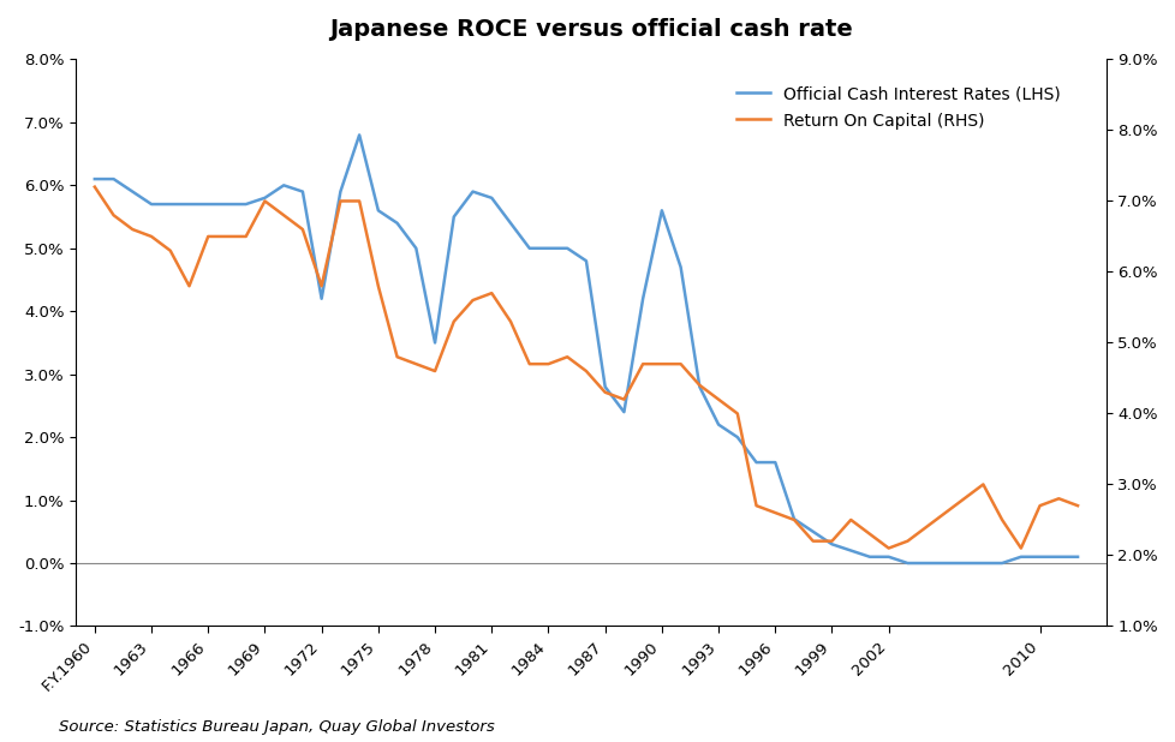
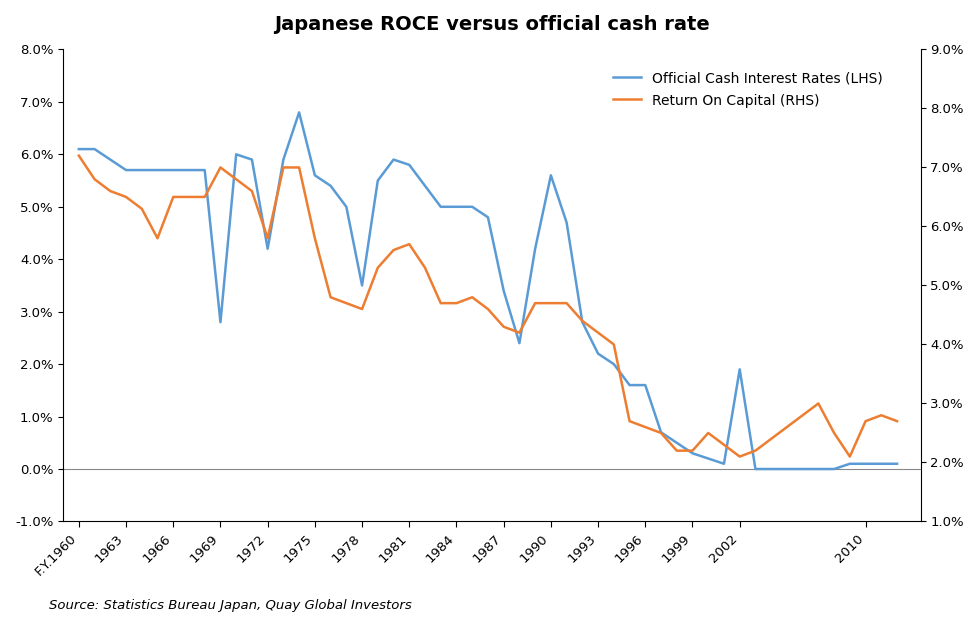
Official Cash Interest Rates (LHS)/1969: 5.8% -> 2.8%
Official Cash Interest Rates (LHS)/1987: 2.8% -> 3.4%
Official Cash Interest Rates (LHS)/2002: 0.1% -> 1.9%
